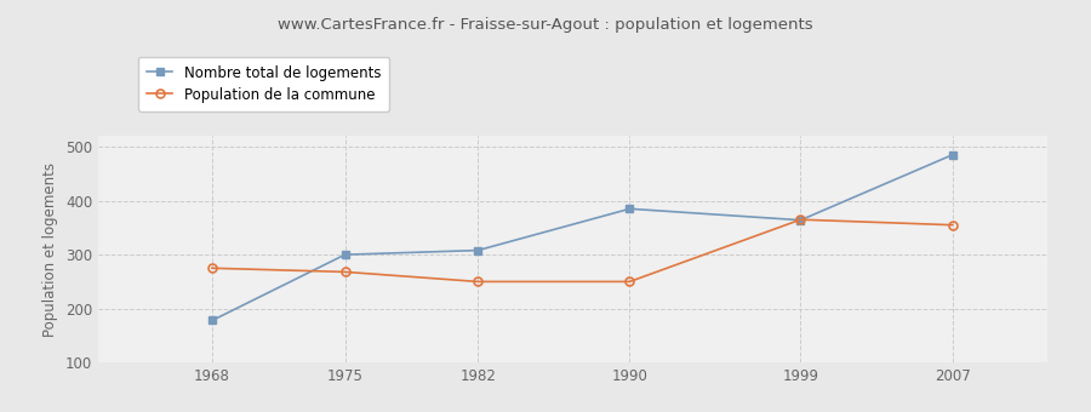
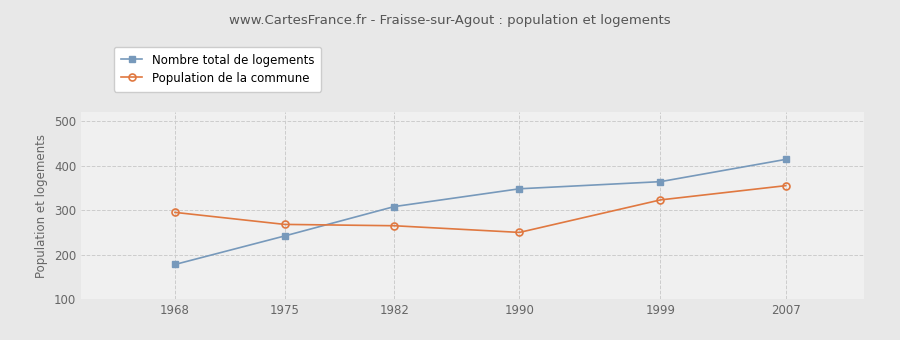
Population de la commune/1968: 275 -> 295
Nombre total de logements/1975: 300 -> 242
Population de la commune/1982: 250 -> 265
Nombre total de logements/1990: 385 -> 348
Population de la commune/1999: 365 -> 323
Nombre total de logements/2007: 485 -> 414
